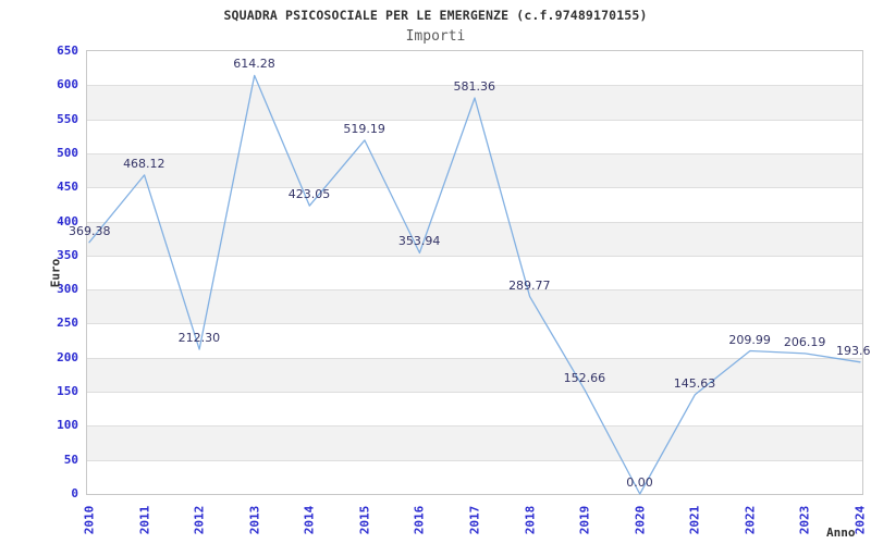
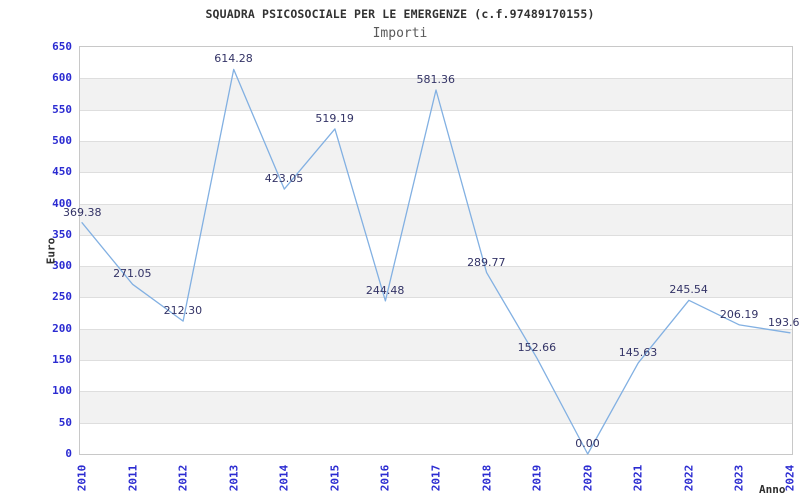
2011: 468.12 -> 271.05
2016: 353.94 -> 244.48
2022: 209.99 -> 245.54
